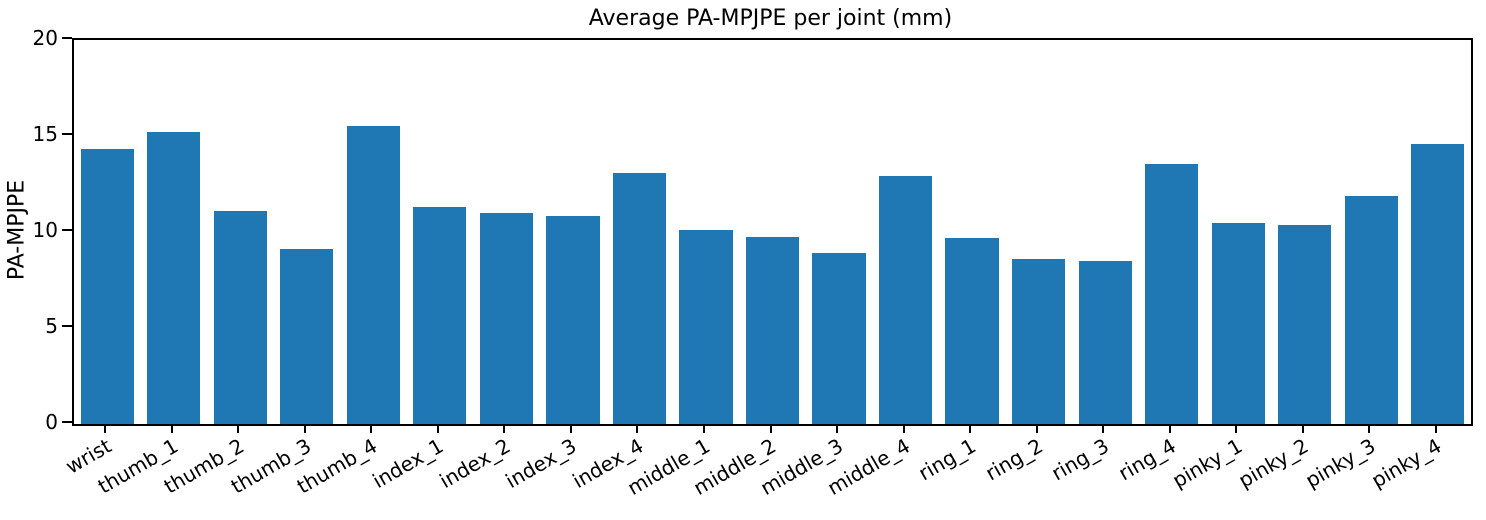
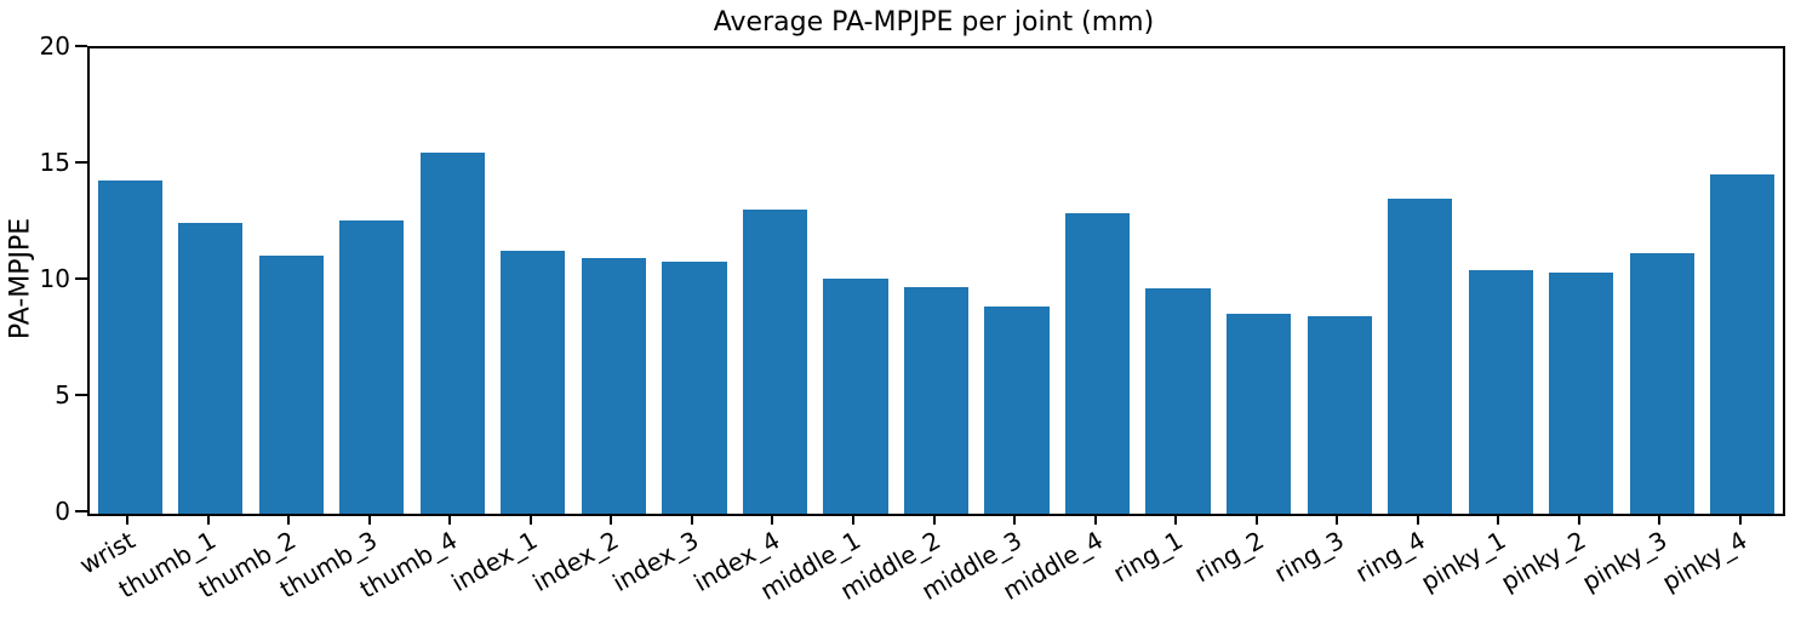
thumb_1: 15.2 -> 12.5
thumb_3: 9.1 -> 12.6
pinky_3: 11.9 -> 11.2
